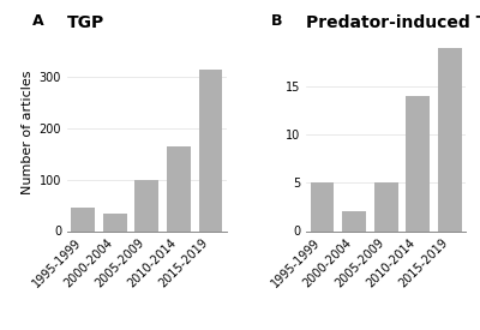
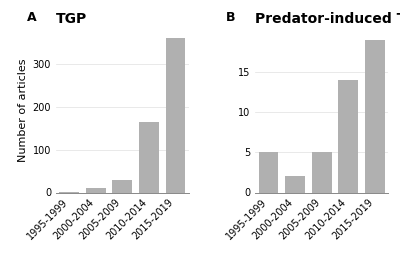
TGP/1995-1999: 45 -> 2
TGP/2000-2004: 35 -> 10
TGP/2005-2009: 100 -> 30
TGP/2015-2019: 315 -> 360
